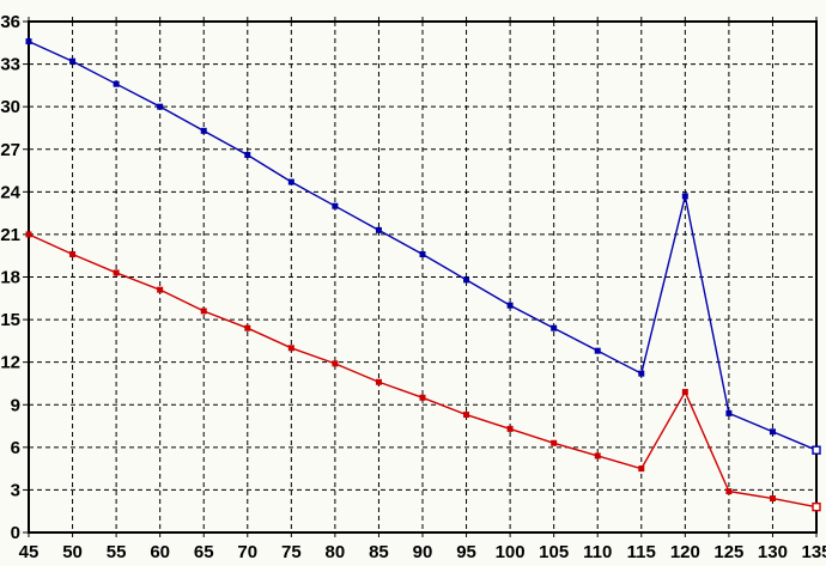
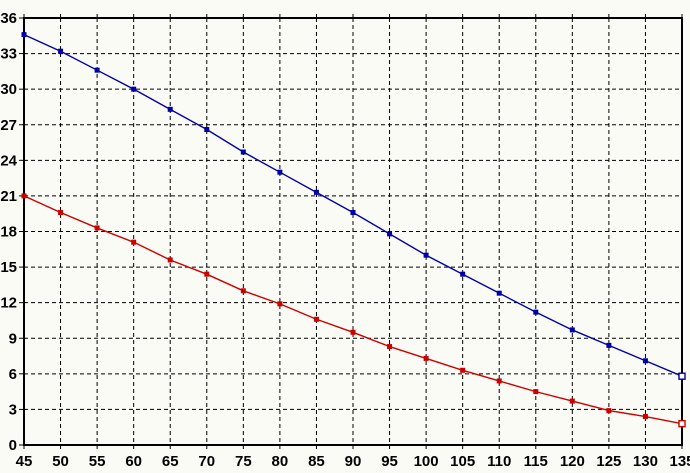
iavg/120: 9.9 -> 3.7
irms/120: 23.7 -> 9.7
